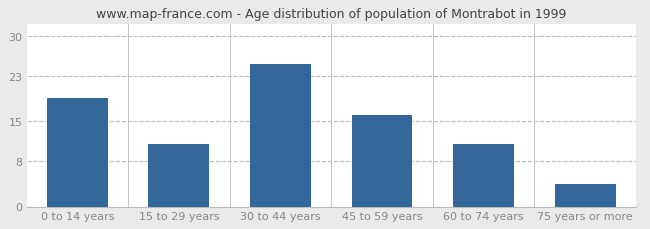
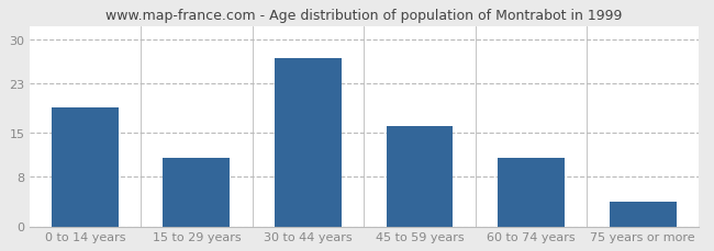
30 to 44 years: 25 -> 27
